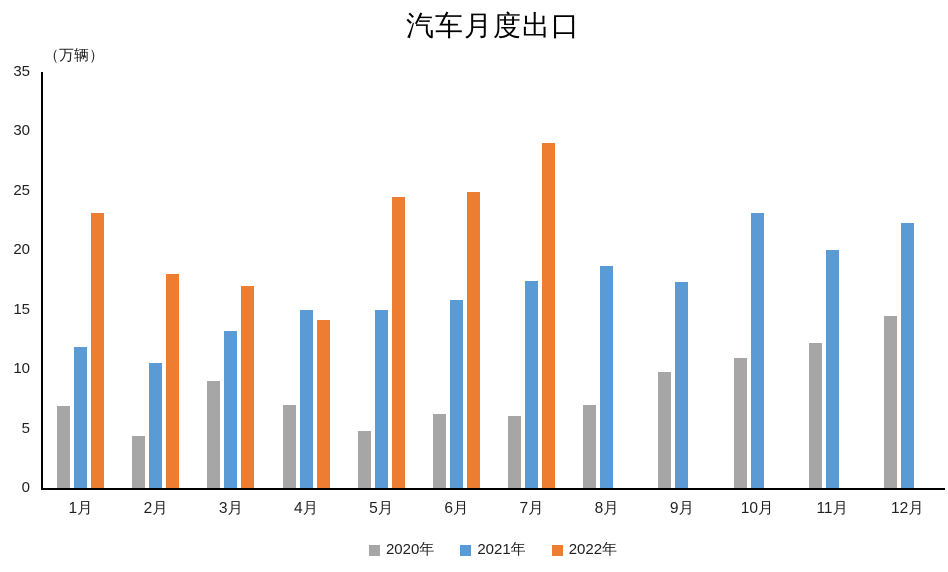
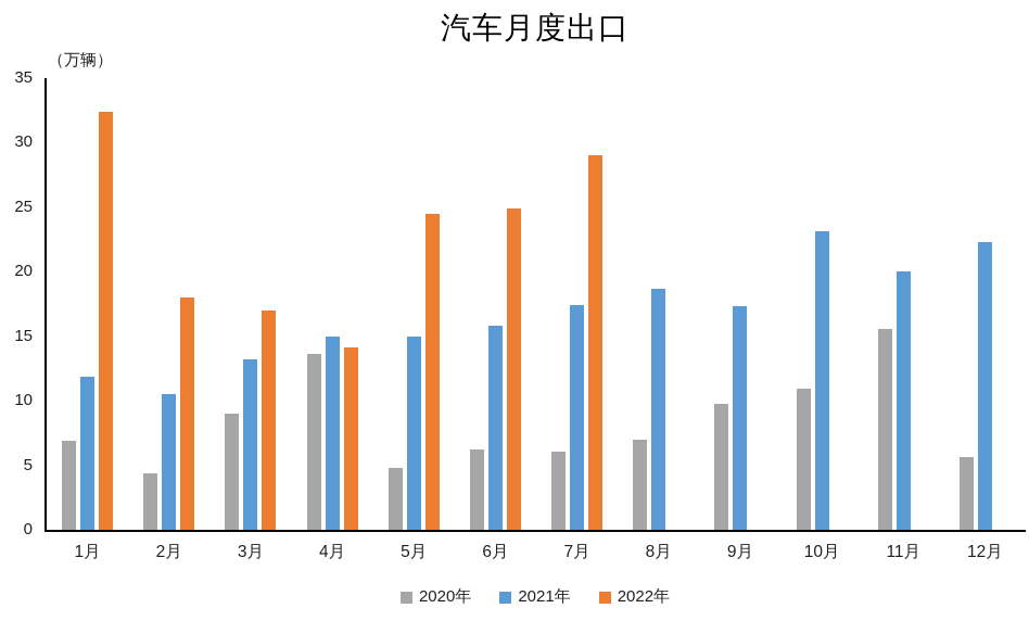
2022年/1月: 23.1 -> 32.4
2020年/4月: 7.0 -> 13.6
2020年/11月: 12.2 -> 15.6
2020年/12月: 14.5 -> 5.6
